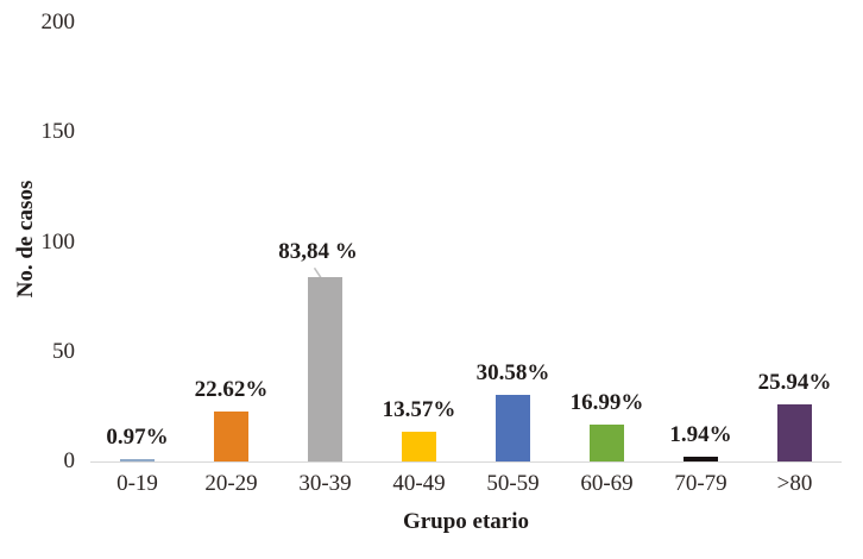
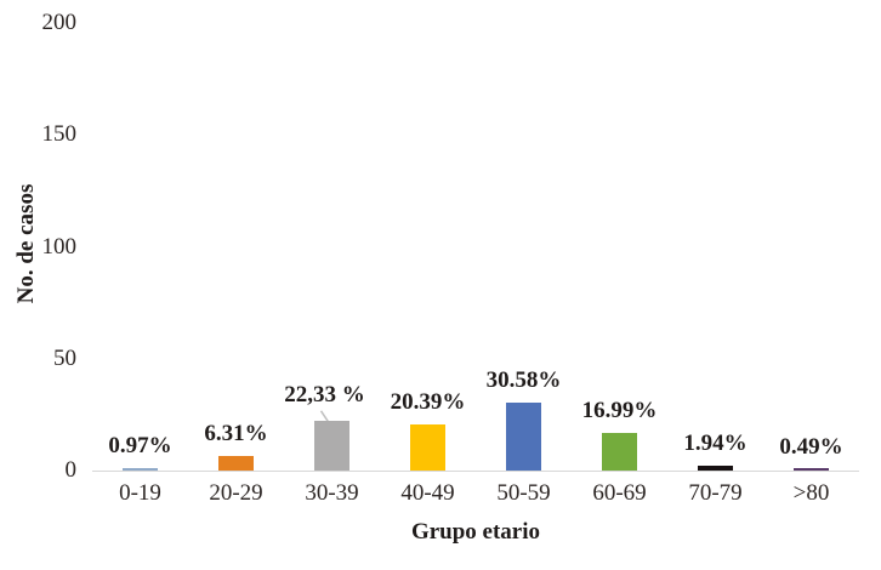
20-29: 22.62% -> 6.31%
30-39: 83,84 -> 22,33
40-49: 13.57% -> 20.39%
>80: 25.94% -> 0.49%
